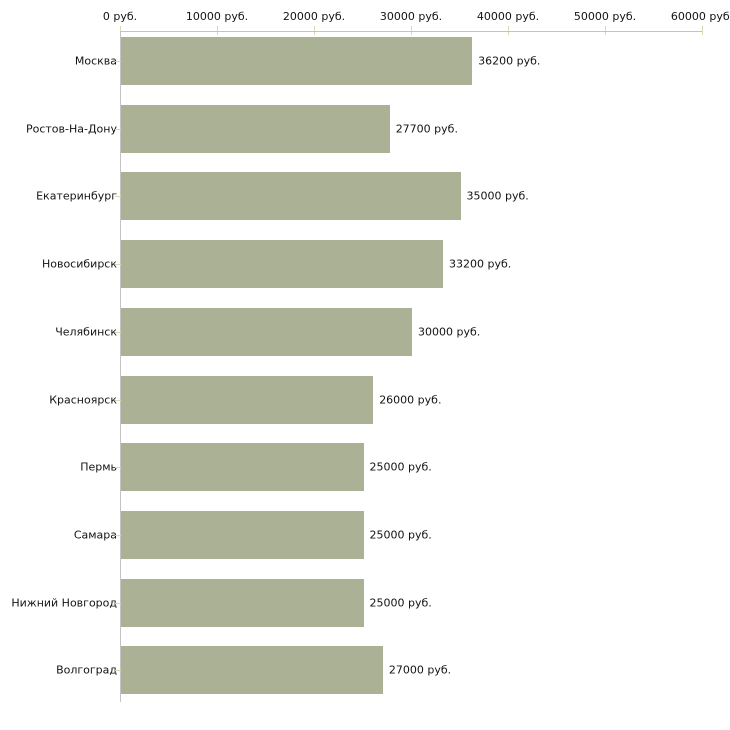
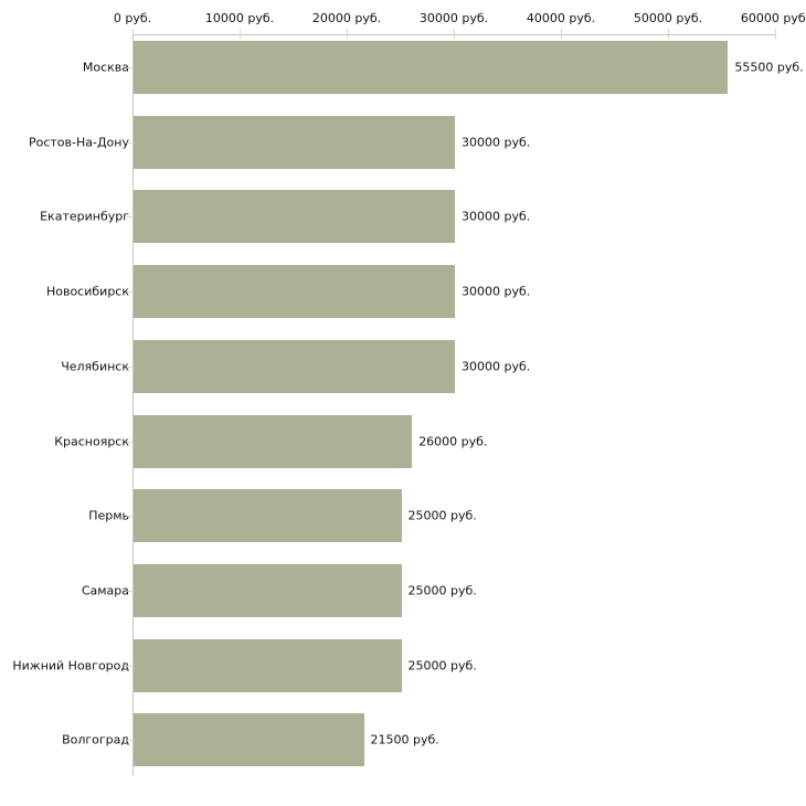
Москва: 36200 -> 55500
Ростов-На-Дону: 27700 -> 30000
Екатеринбург: 35000 -> 30000
Новосибирск: 33200 -> 30000
Волгоград: 27000 -> 21500
